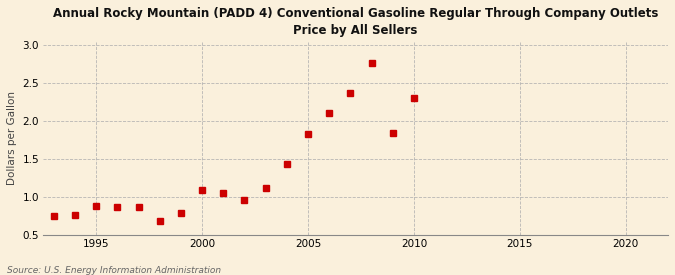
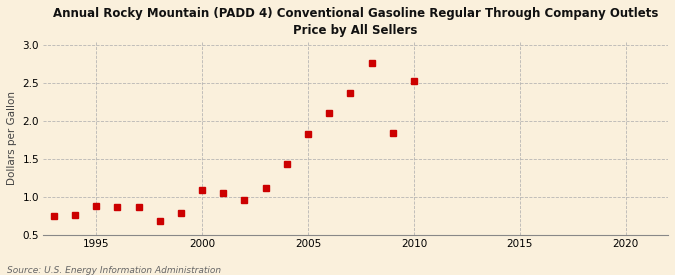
2010: 2.30 -> 2.52
